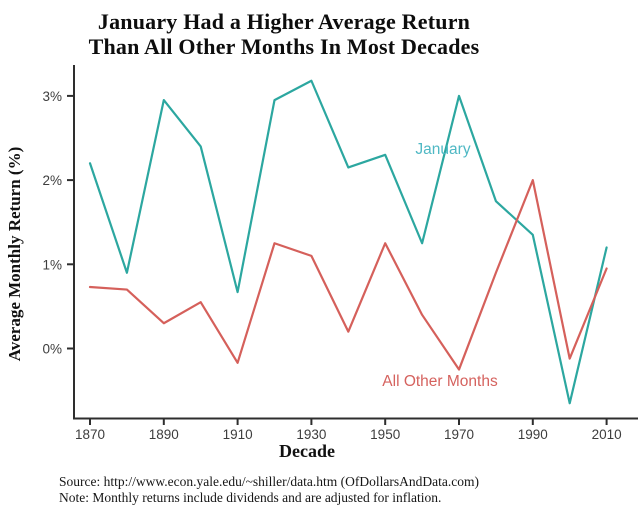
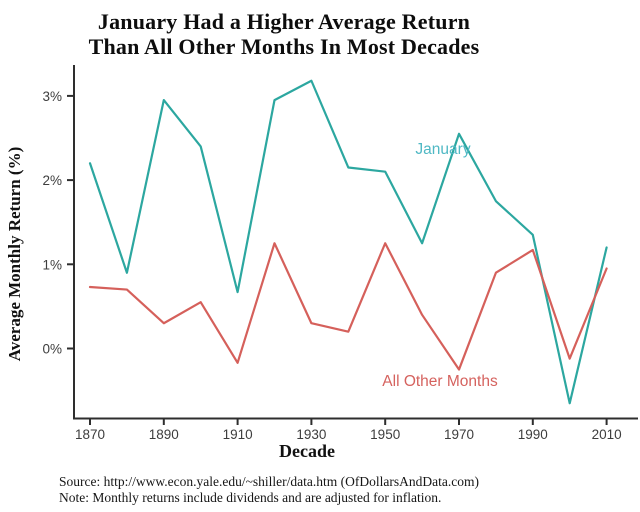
All Other Months/1930: 1.1% -> 0.3%
January/1950: 2.3% -> 2.1%
January/1970: 3.0% -> 2.5%
All Other Months/1990: 2.0% -> 1.2%
